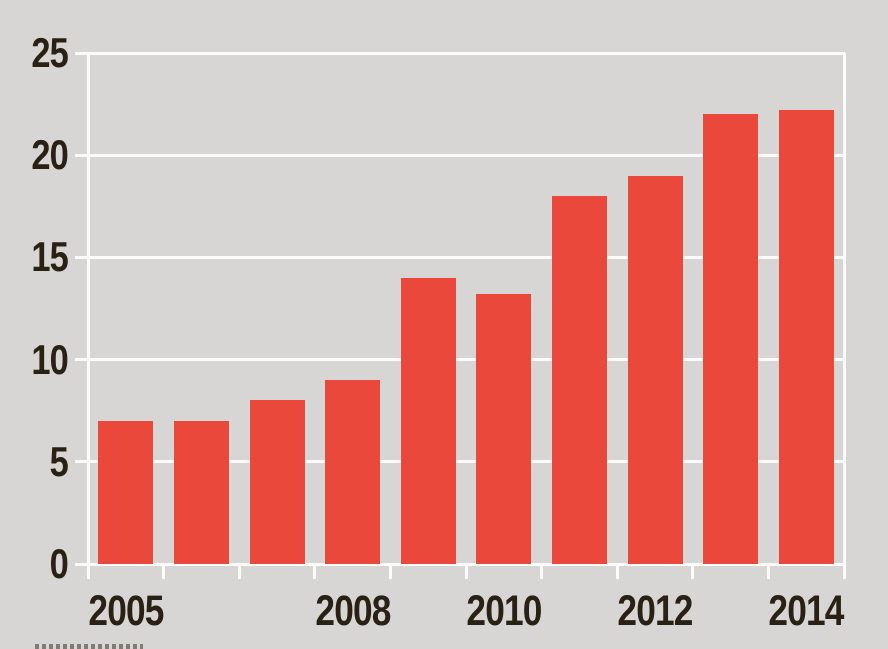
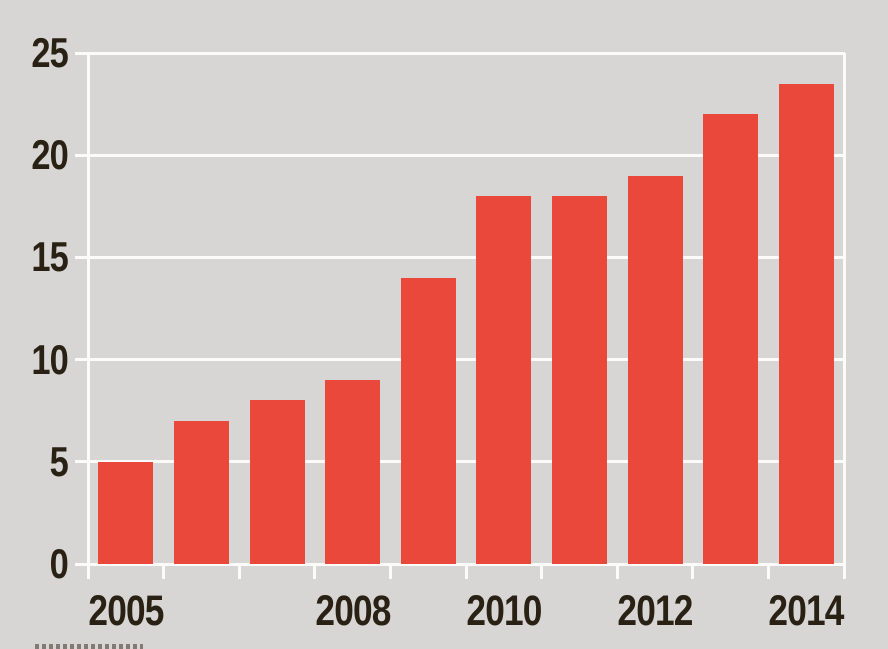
2005: 7.0 -> 5.0
2010: 13.2 -> 18.0
2014: 22.2 -> 23.5
